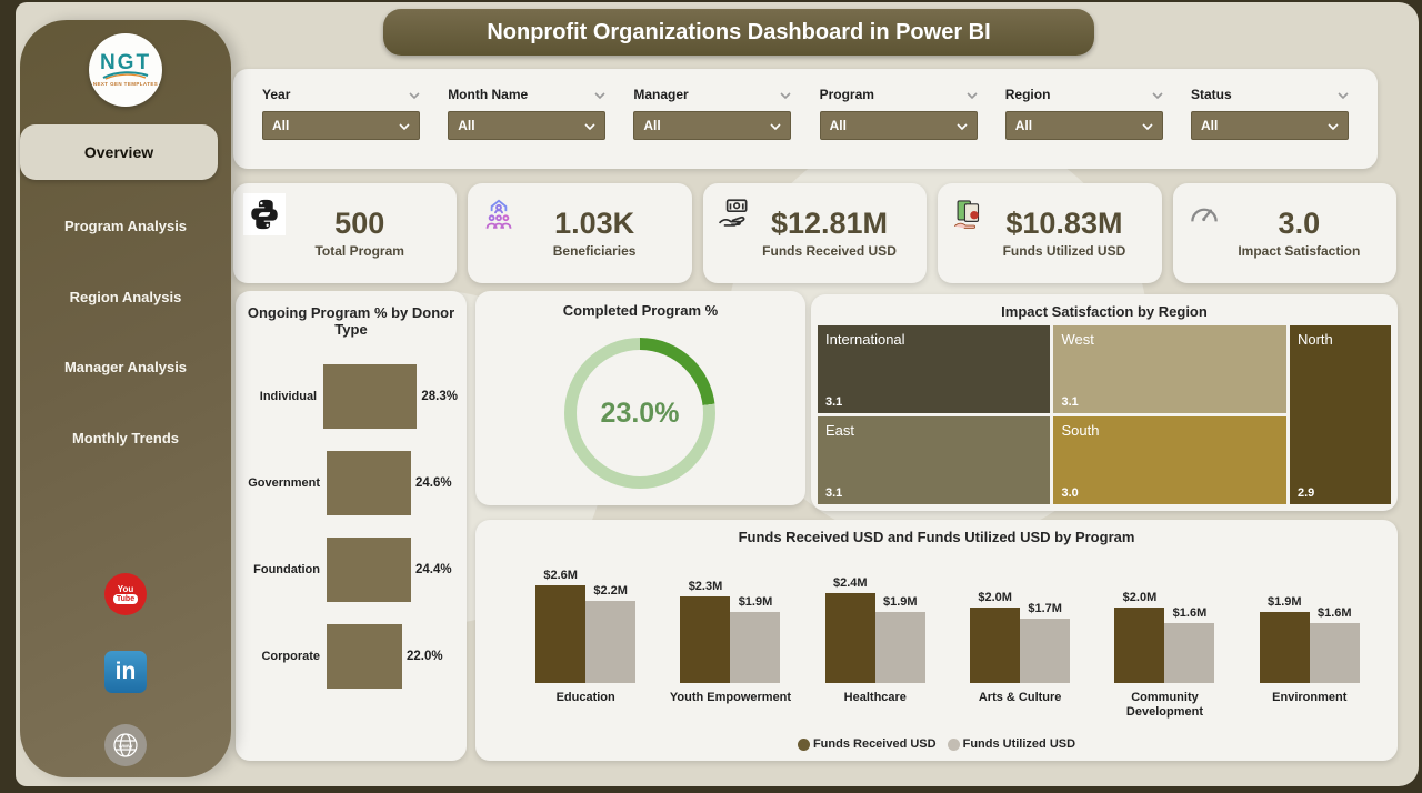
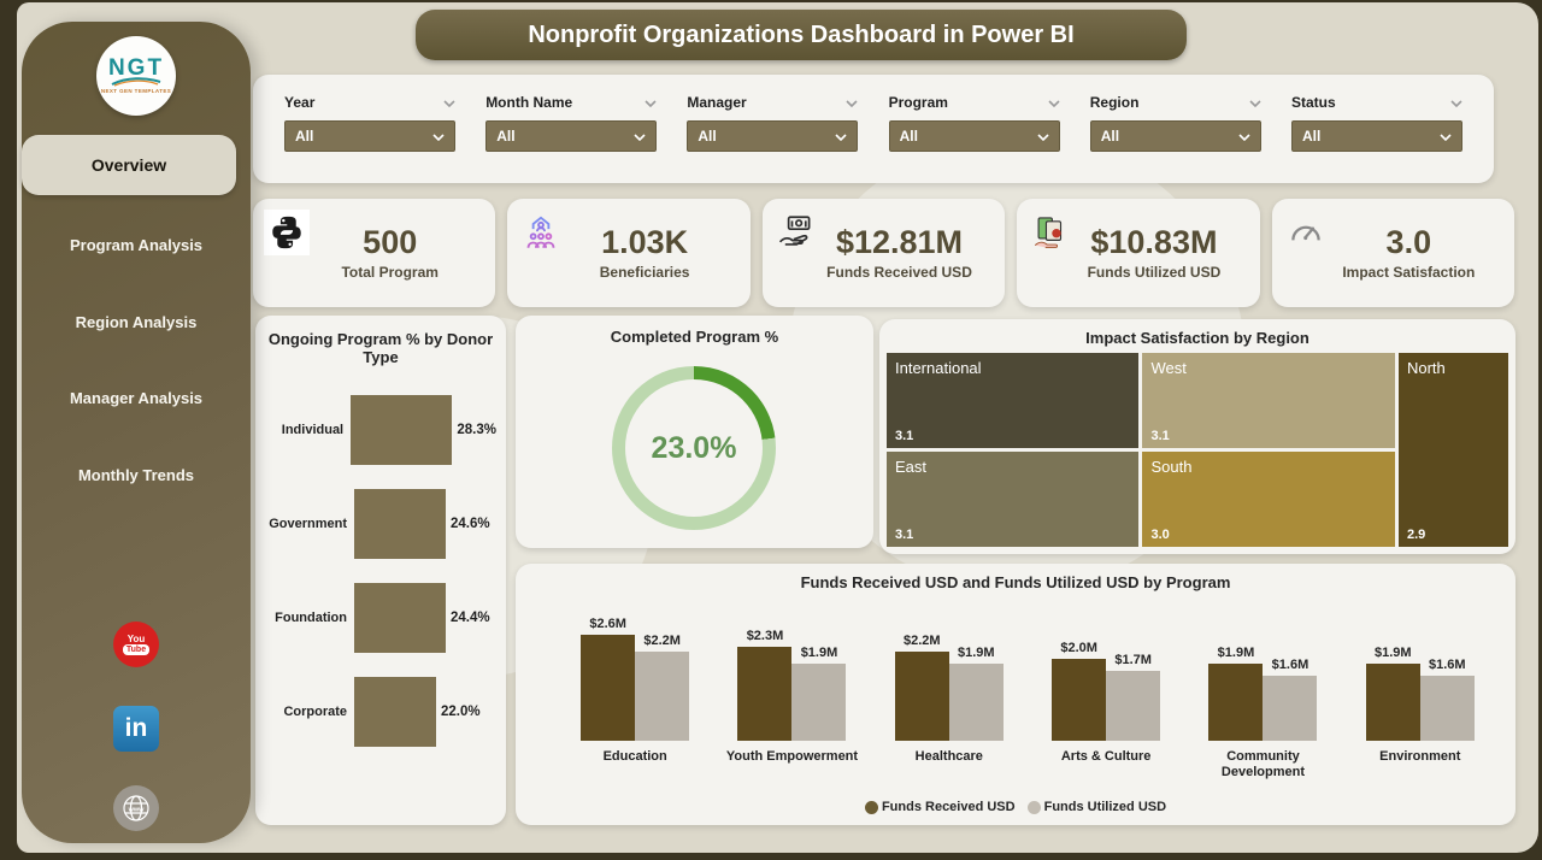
Funds Received USD and Funds Utilized USD by Program/Funds Received USD/Healthcare: $2.4M -> $2.2M
Funds Received USD and Funds Utilized USD by Program/Funds Received USD/Community Development: $2.0M -> $1.9M
